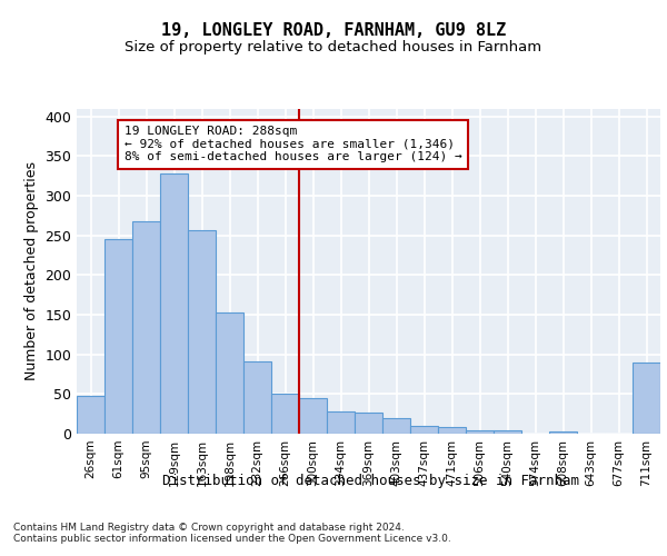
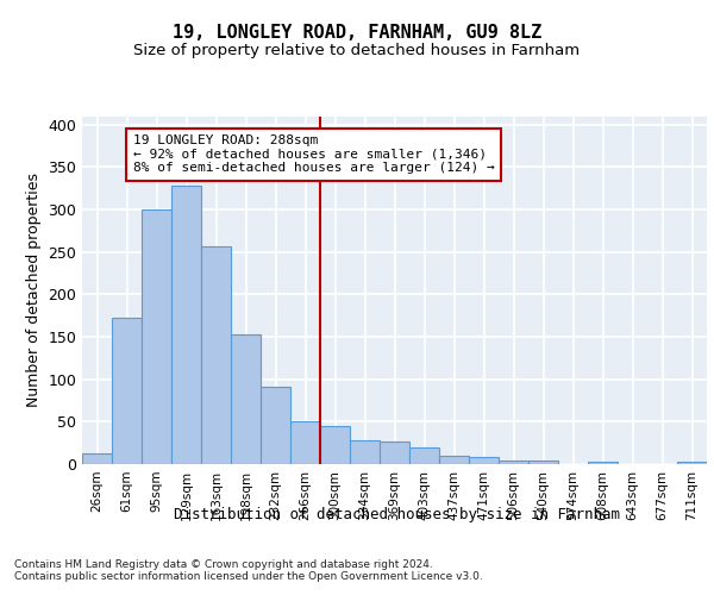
26sqm: 48 -> 12
61sqm: 246 -> 172
95sqm: 268 -> 300
711sqm: 90 -> 3
